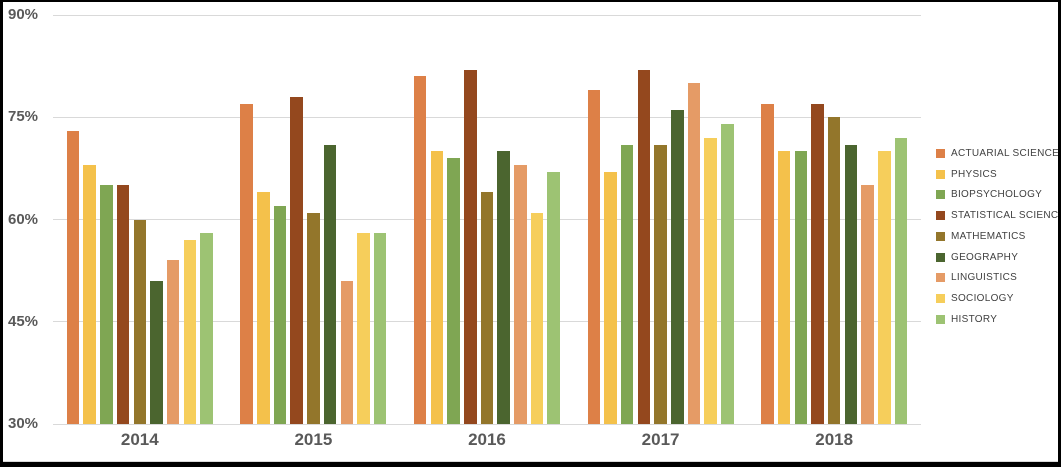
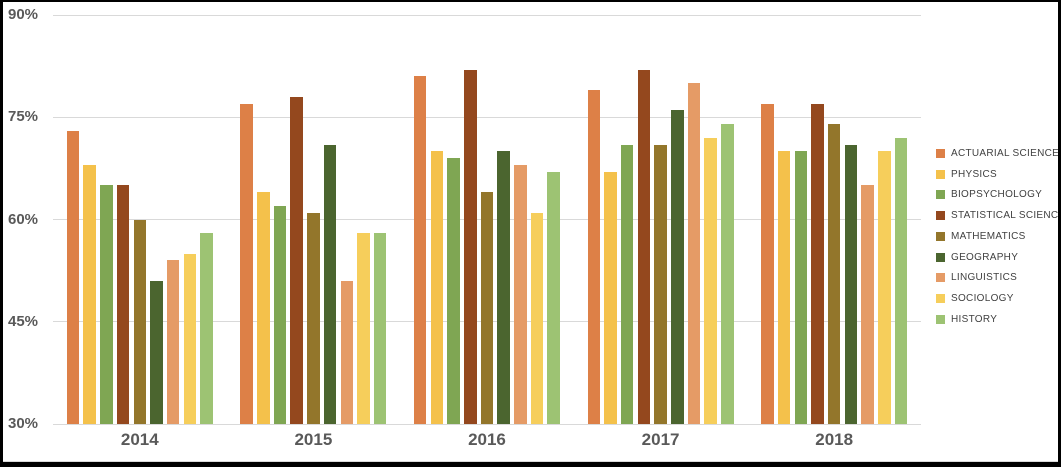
SOCIOLOGY/2014: 57% -> 55%
MATHEMATICS/2018: 75% -> 74%
